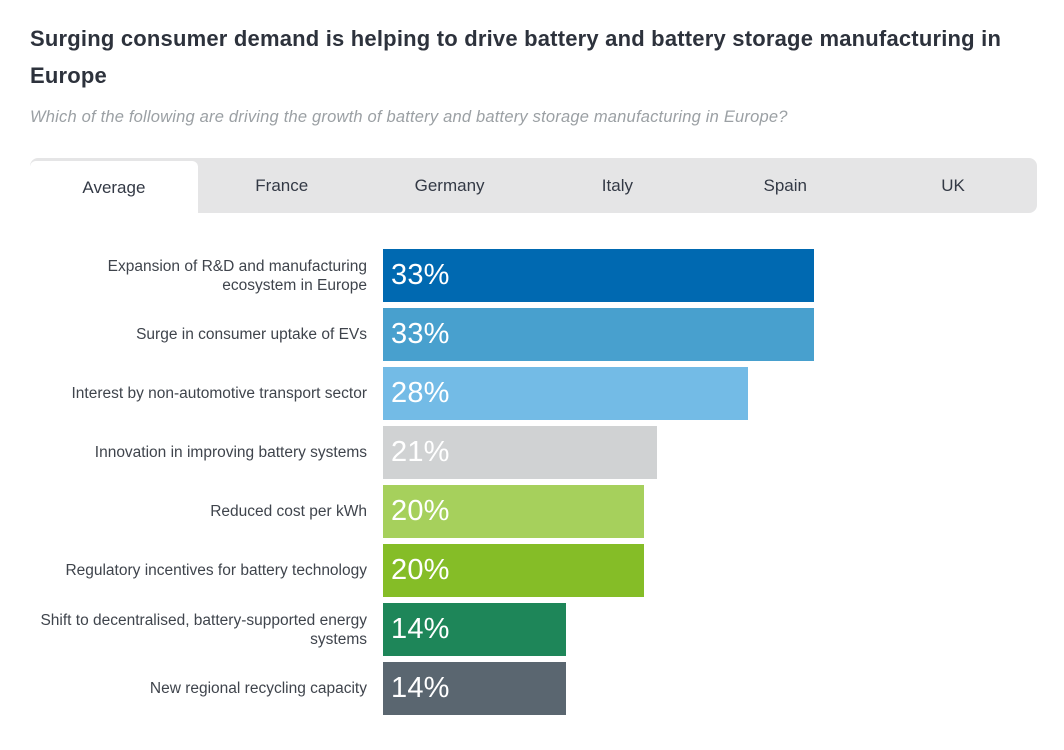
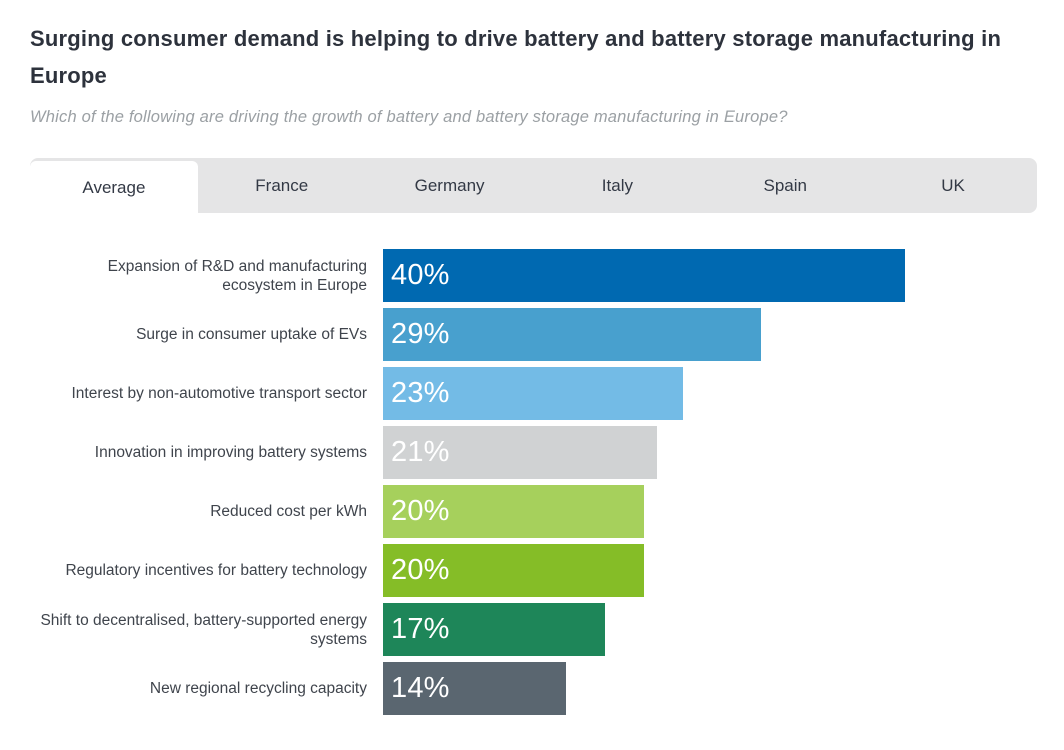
Expansion of R&D and manufacturing ecosystem in Europe: 33% -> 40%
Surge in consumer uptake of EVs: 33% -> 29%
Interest by non-automotive transport sector: 28% -> 23%
Shift to decentralised, battery-supported energy systems: 14% -> 17%
